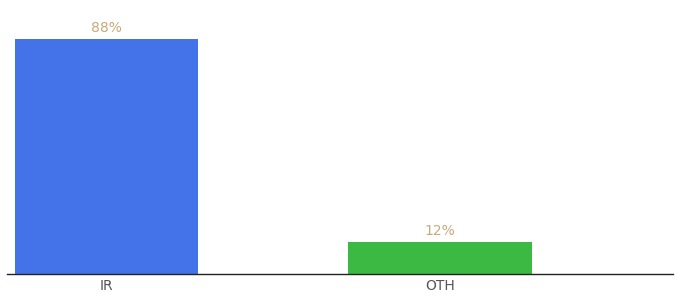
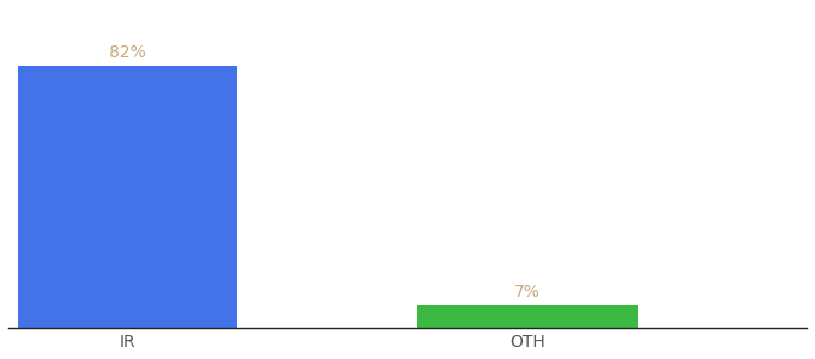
IR: 88% -> 82%
OTH: 12% -> 7%
